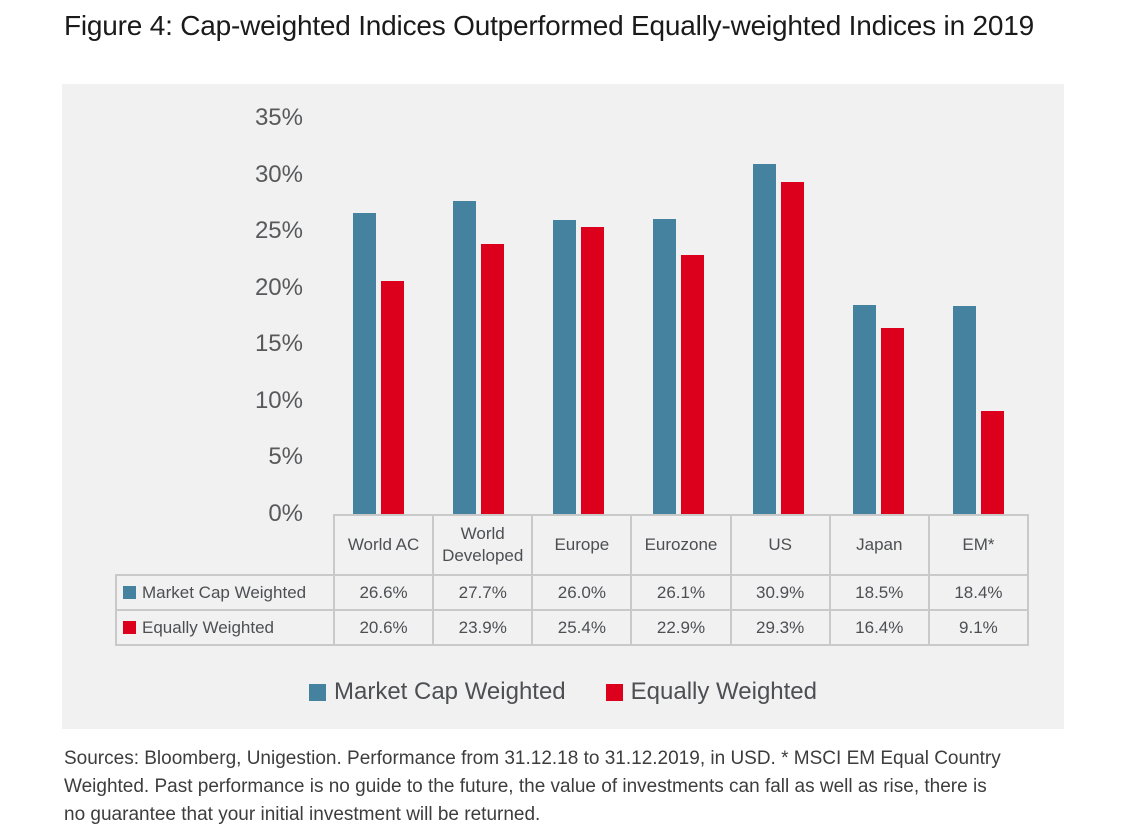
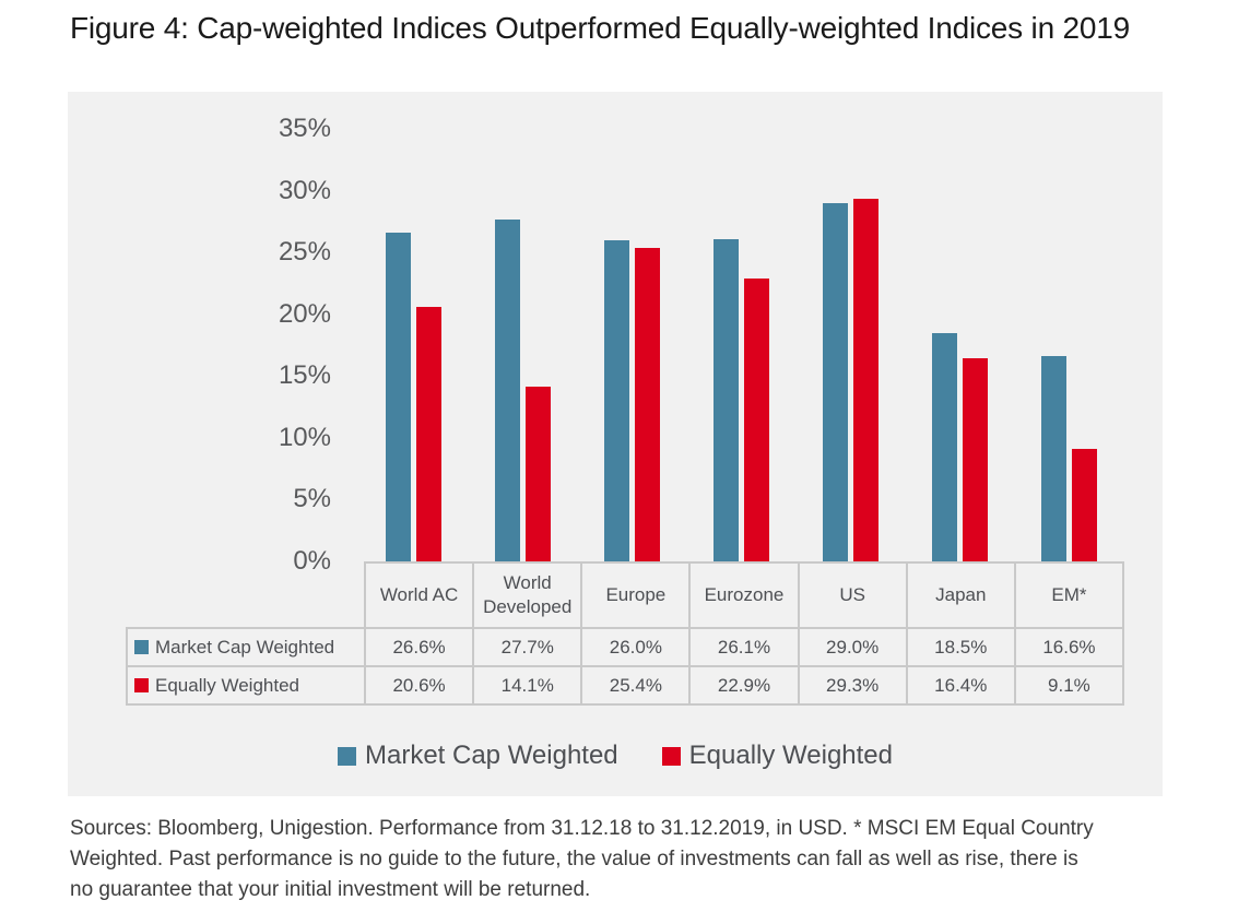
Equally Weighted/World Developed: 23.9% -> 14.1%
Market Cap Weighted/US: 30.9% -> 29.0%
Market Cap Weighted/EM*: 18.4% -> 16.6%
